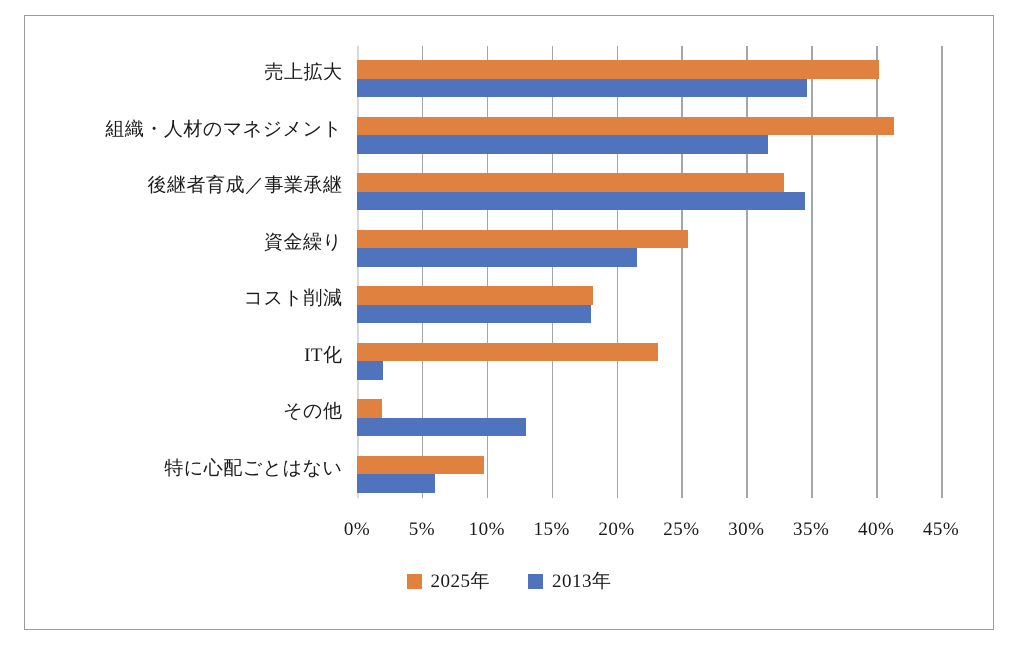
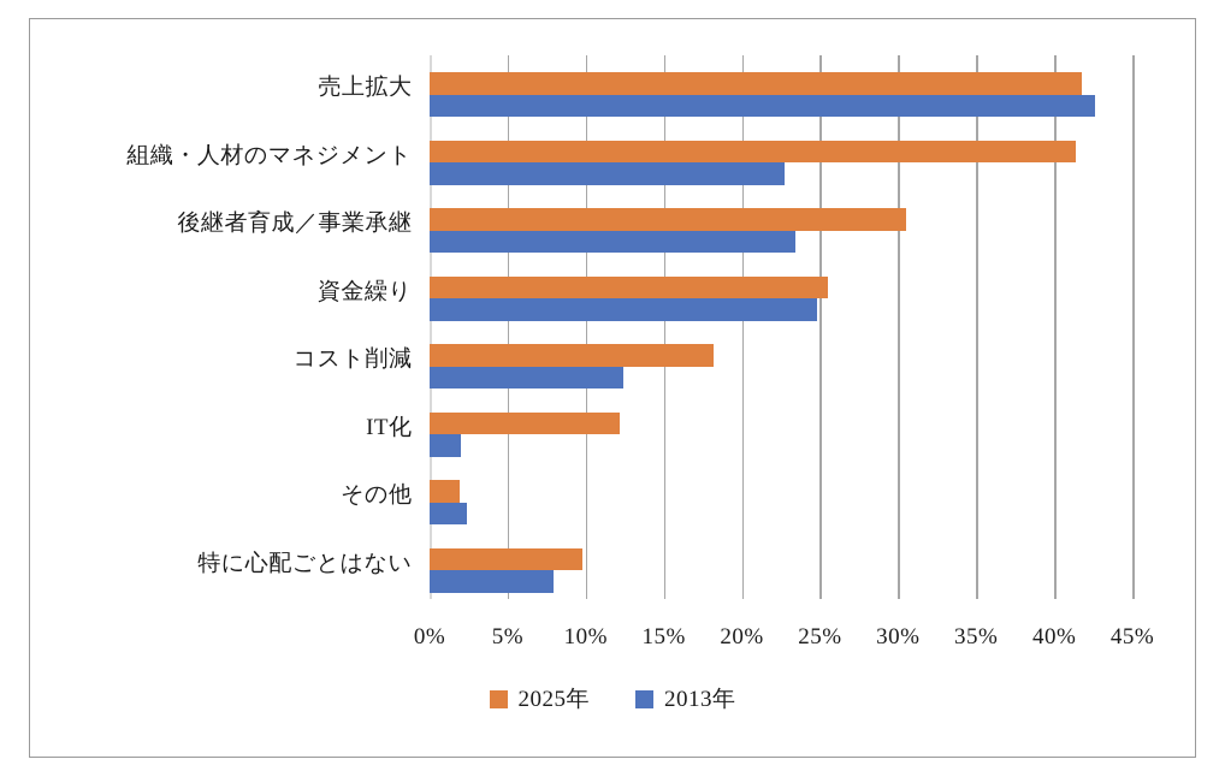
2025年/売上拡大: 40.2% -> 41.8%
2013年/売上拡大: 34.7% -> 42.6%
2013年/組織・人材のマネジメント: 31.7% -> 22.7%
2025年/後継者育成／事業承継: 32.9% -> 30.5%
2013年/後継者育成／事業承継: 34.5% -> 23.4%
2013年/資金繰り: 21.6% -> 24.8%
2013年/コスト削減: 18.0% -> 12.4%
2025年/IT化: 23.2% -> 12.2%
2013年/その他: 13.0% -> 2.4%
2013年/特に心配ごとはない: 6.0% -> 7.9%
